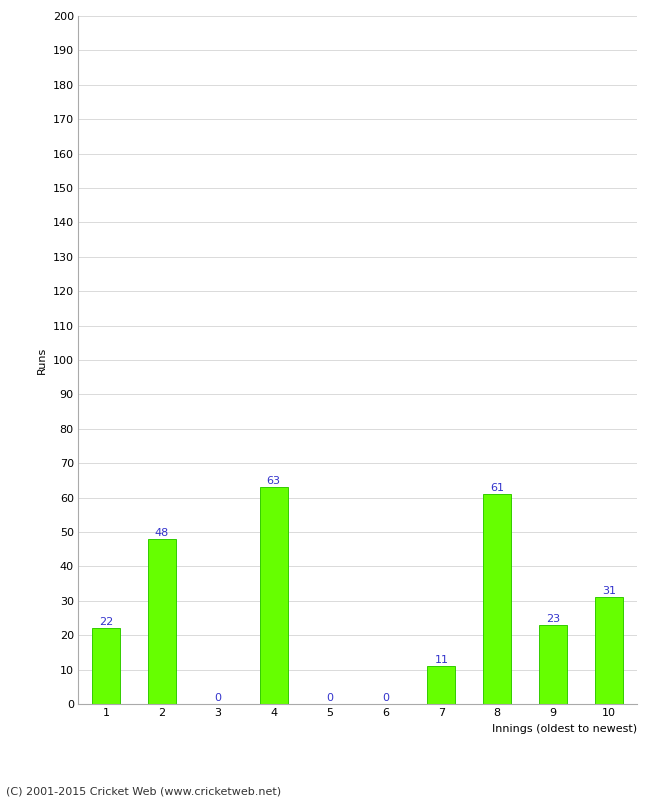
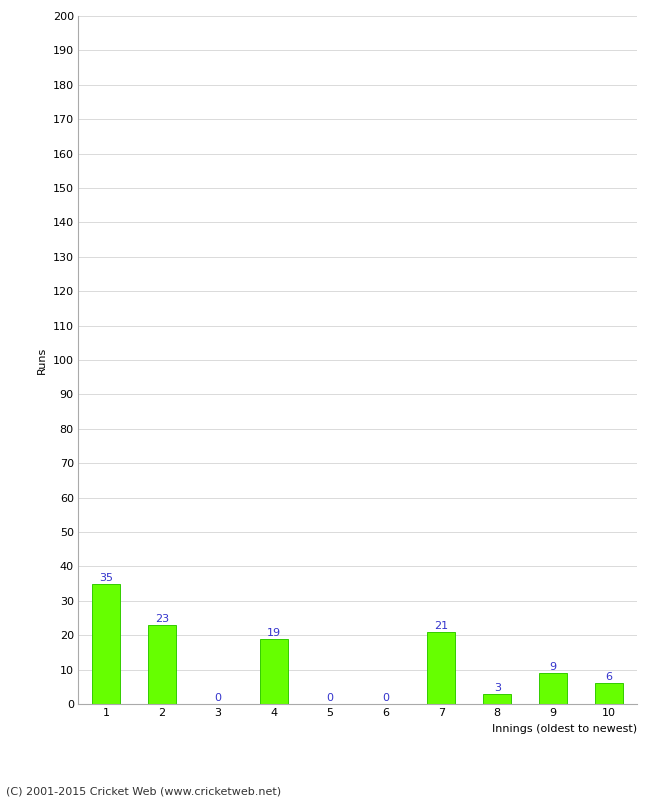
1: 22 -> 35
2: 48 -> 23
4: 63 -> 19
7: 11 -> 21
8: 61 -> 3
9: 23 -> 9
10: 31 -> 6
